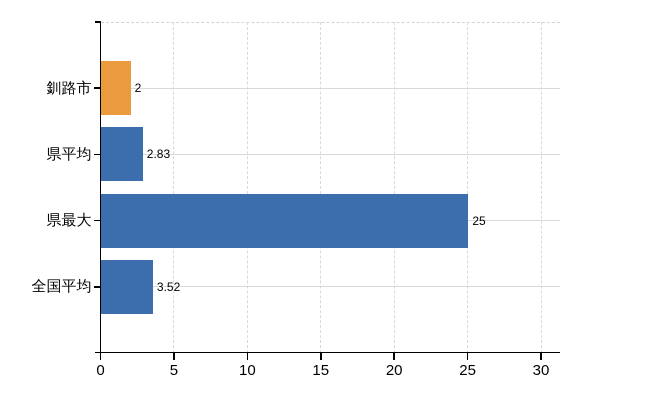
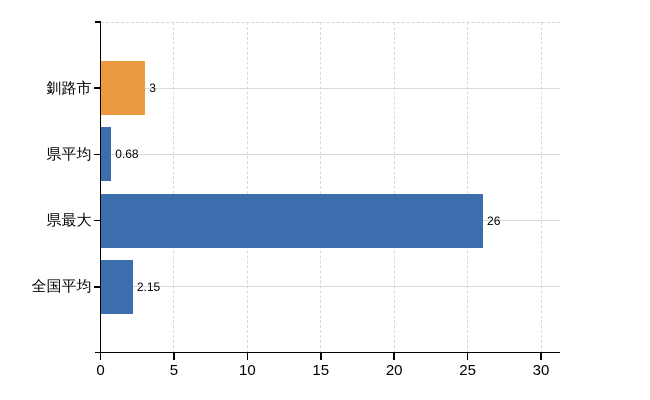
釧路市: 2 -> 3
県平均: 2.83 -> 0.68
県最大: 25 -> 26
全国平均: 3.52 -> 2.15
